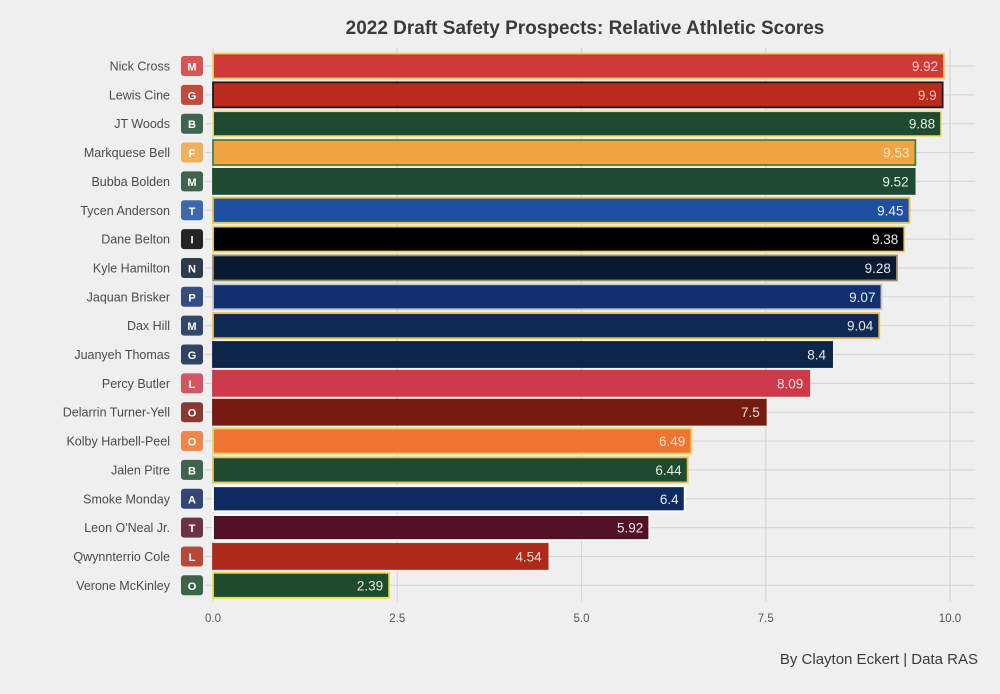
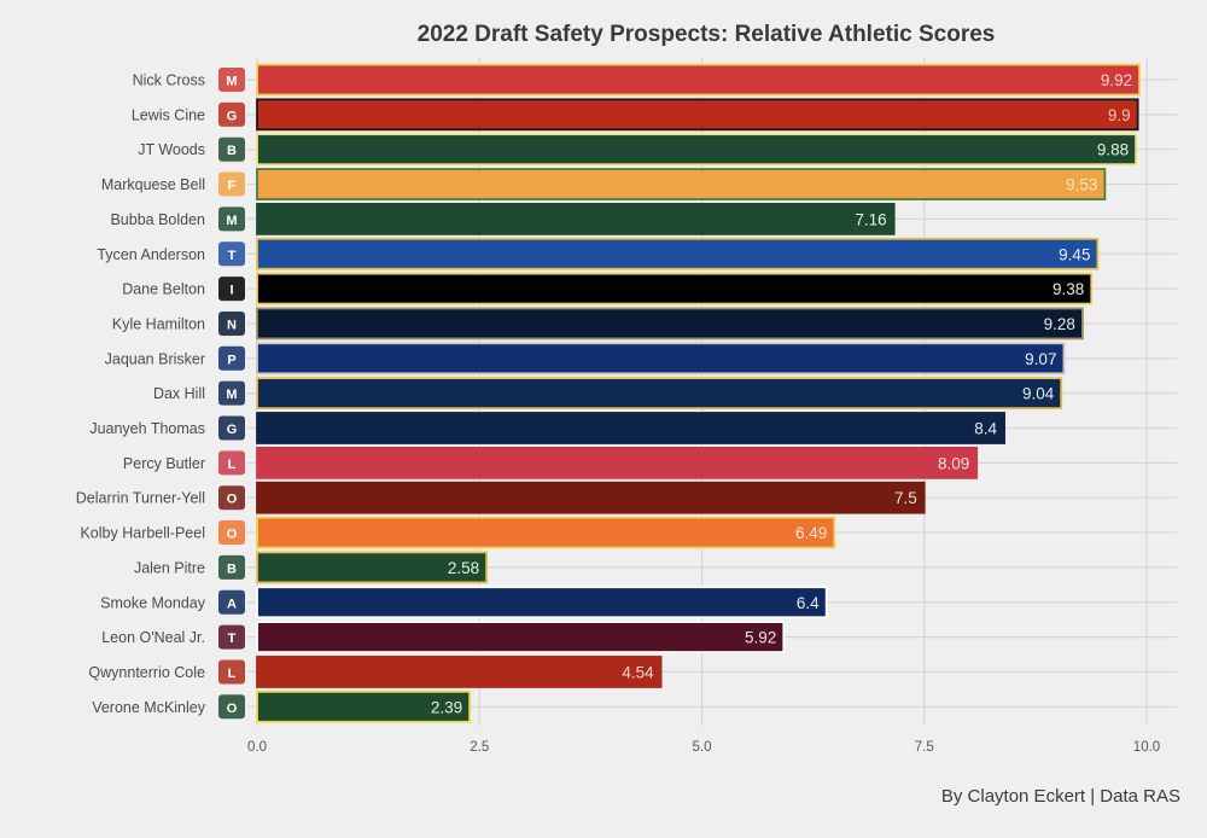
Bubba Bolden: 9.52 -> 7.16
Jalen Pitre: 6.44 -> 2.58
